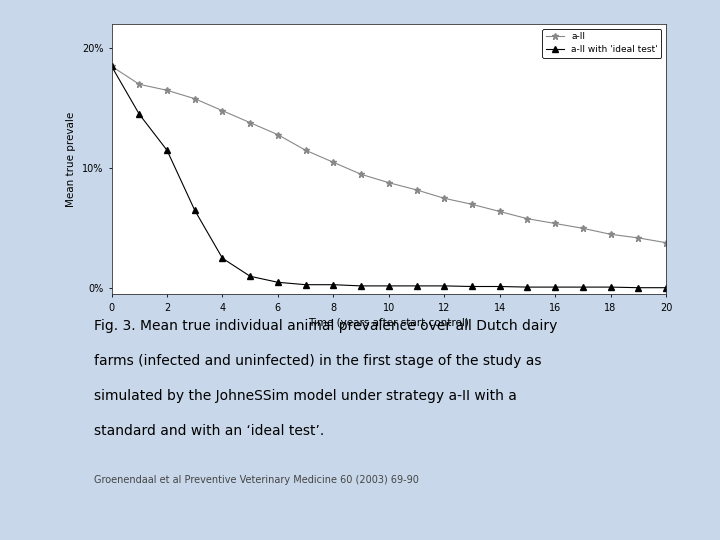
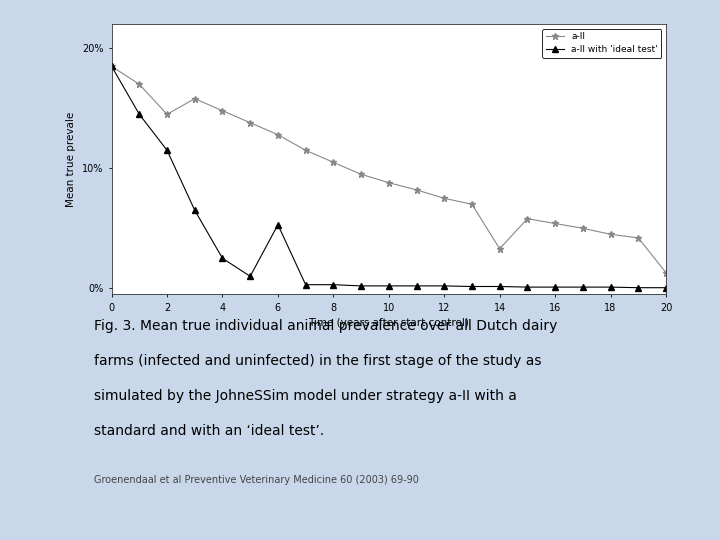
a-ll/2: 16.5% -> 14.5%
a-ll with 'ideal test'/6: 0.5% -> 5.3%
a-ll/14: 6.4% -> 3.3%
a-ll/20: 3.8% -> 1.3%
